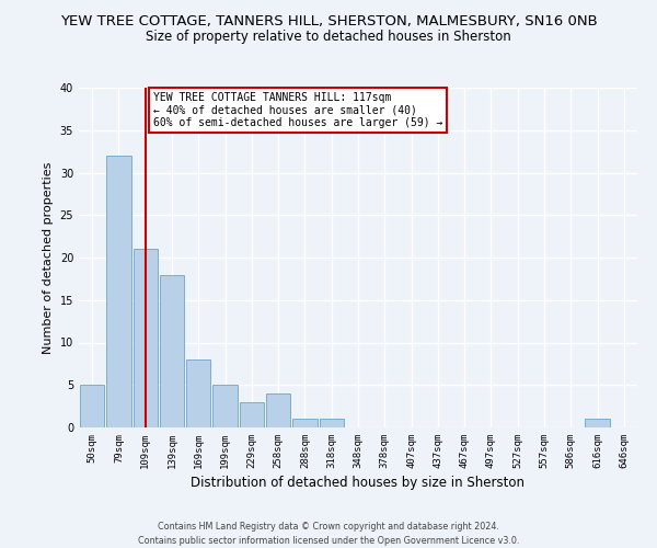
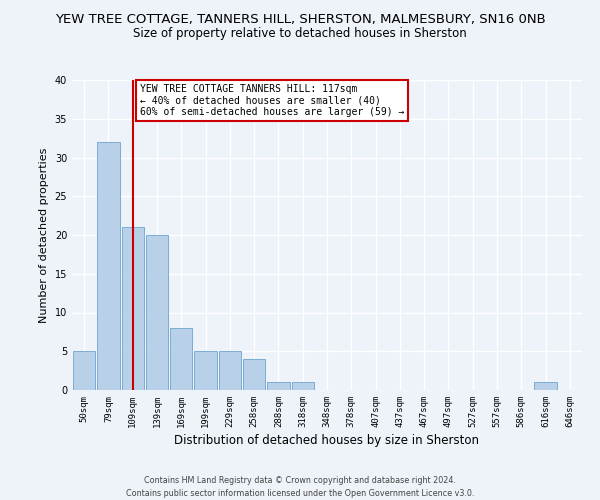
139sqm: 18 -> 20
229sqm: 3 -> 5
